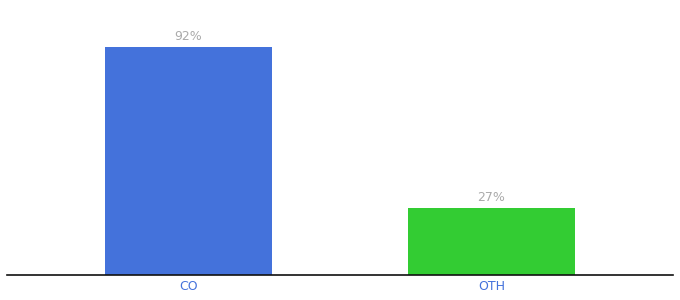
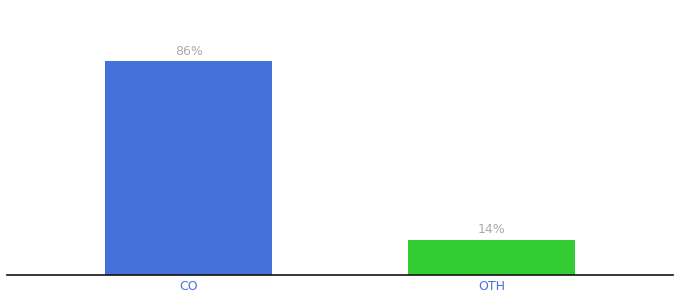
CO: 92% -> 86%
OTH: 27% -> 14%
